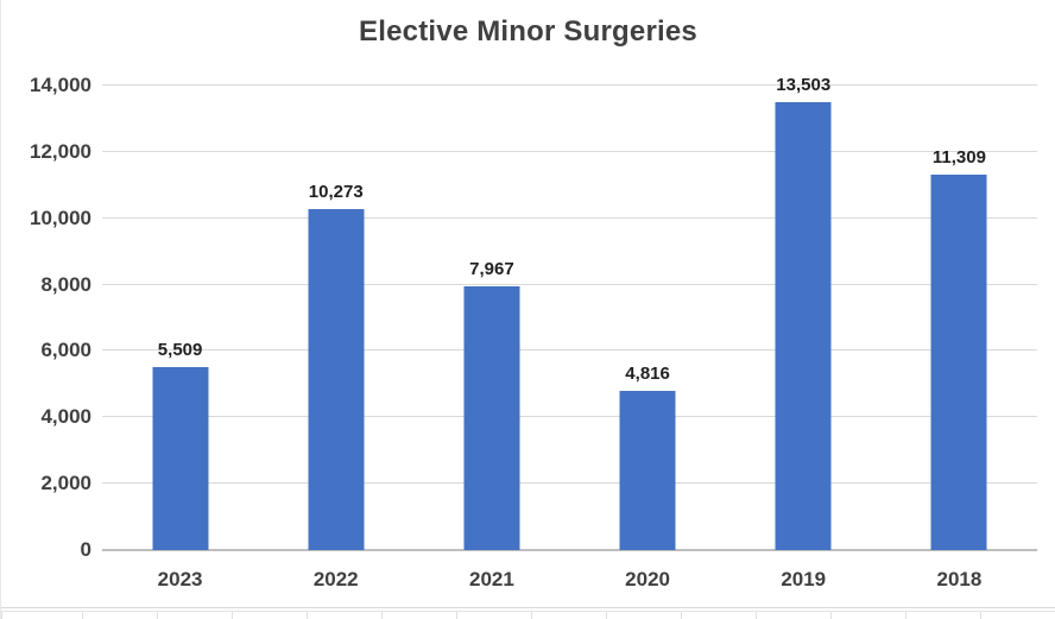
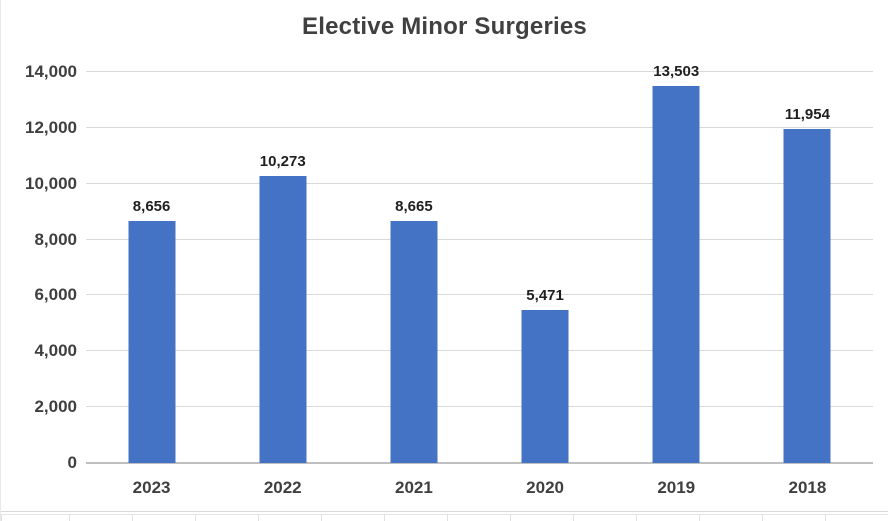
2023: 5,509 -> 8,656
2021: 7,967 -> 8,665
2020: 4,816 -> 5,471
2018: 11,309 -> 11,954
